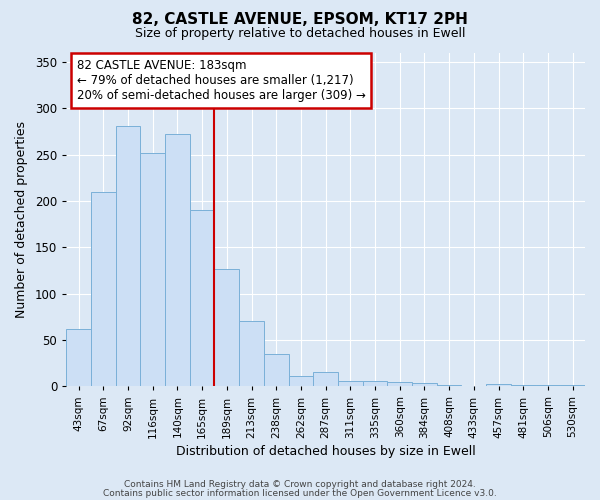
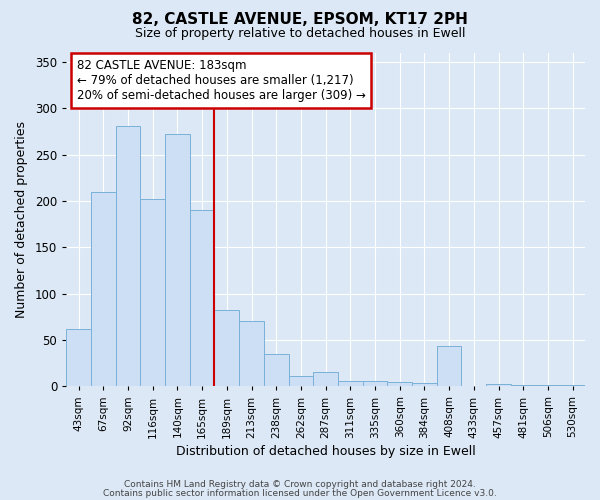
116sqm: 252 -> 202
189sqm: 127 -> 82
408sqm: 2 -> 44
